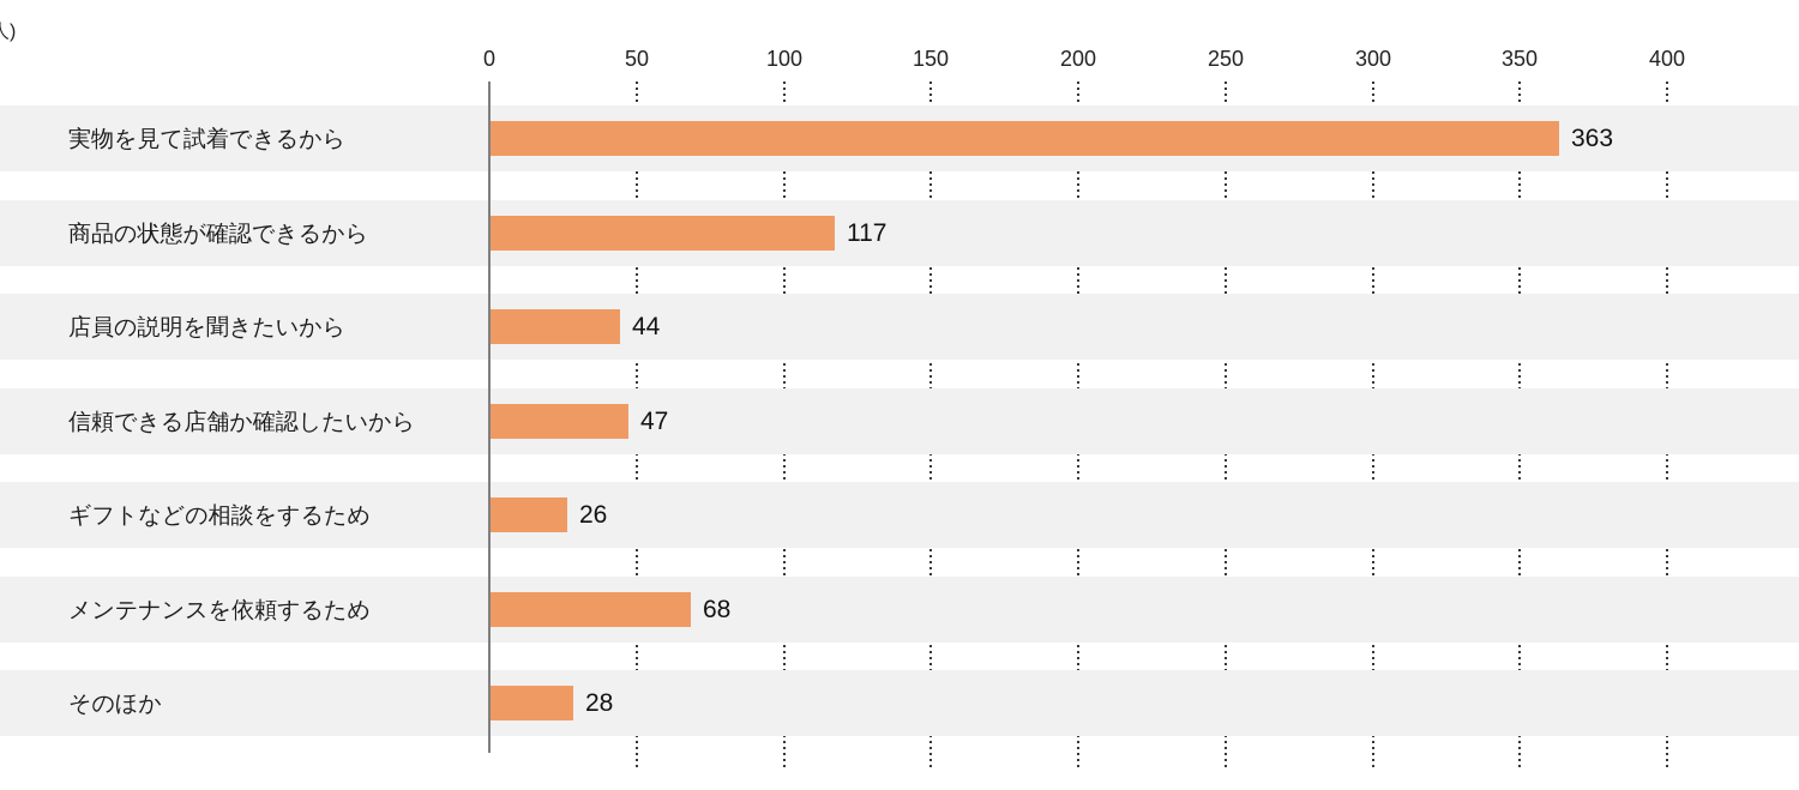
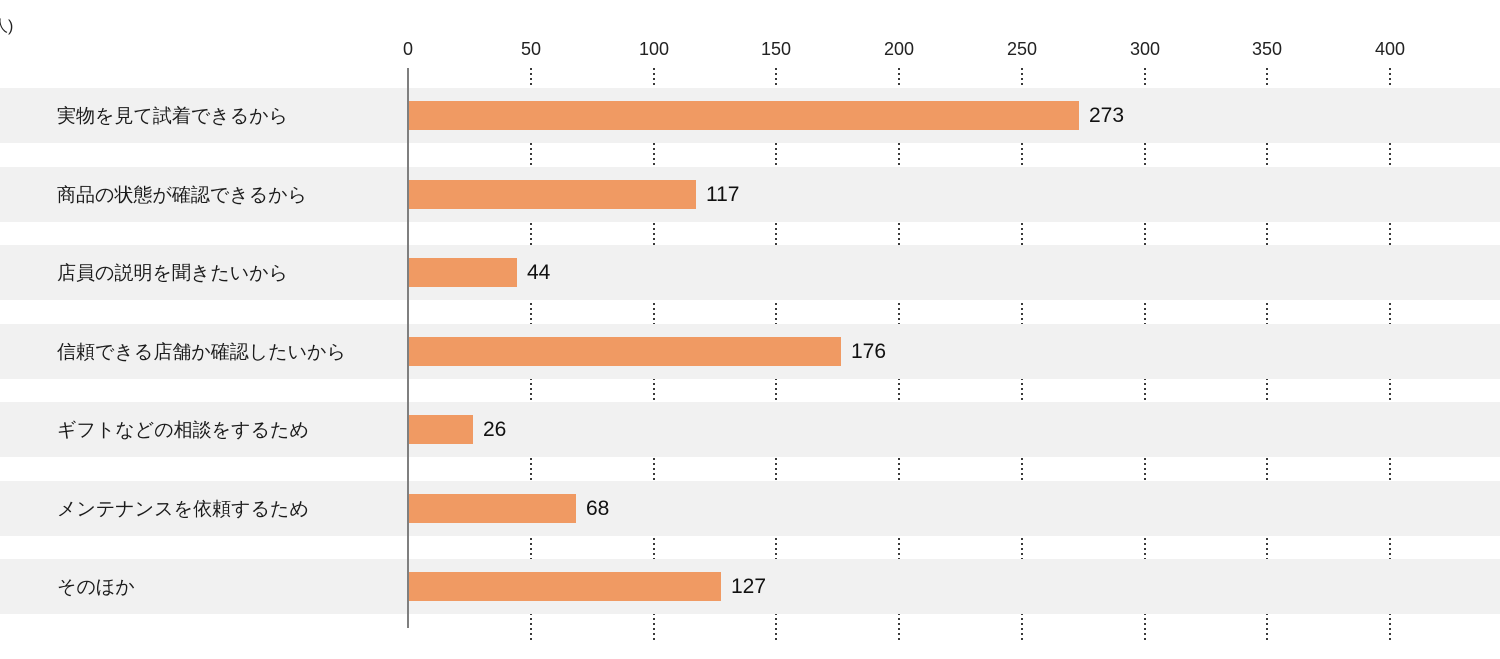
実物を見て試着できるから: 363 -> 273
信頼できる店舗か確認したいから: 47 -> 176
そのほか: 28 -> 127
